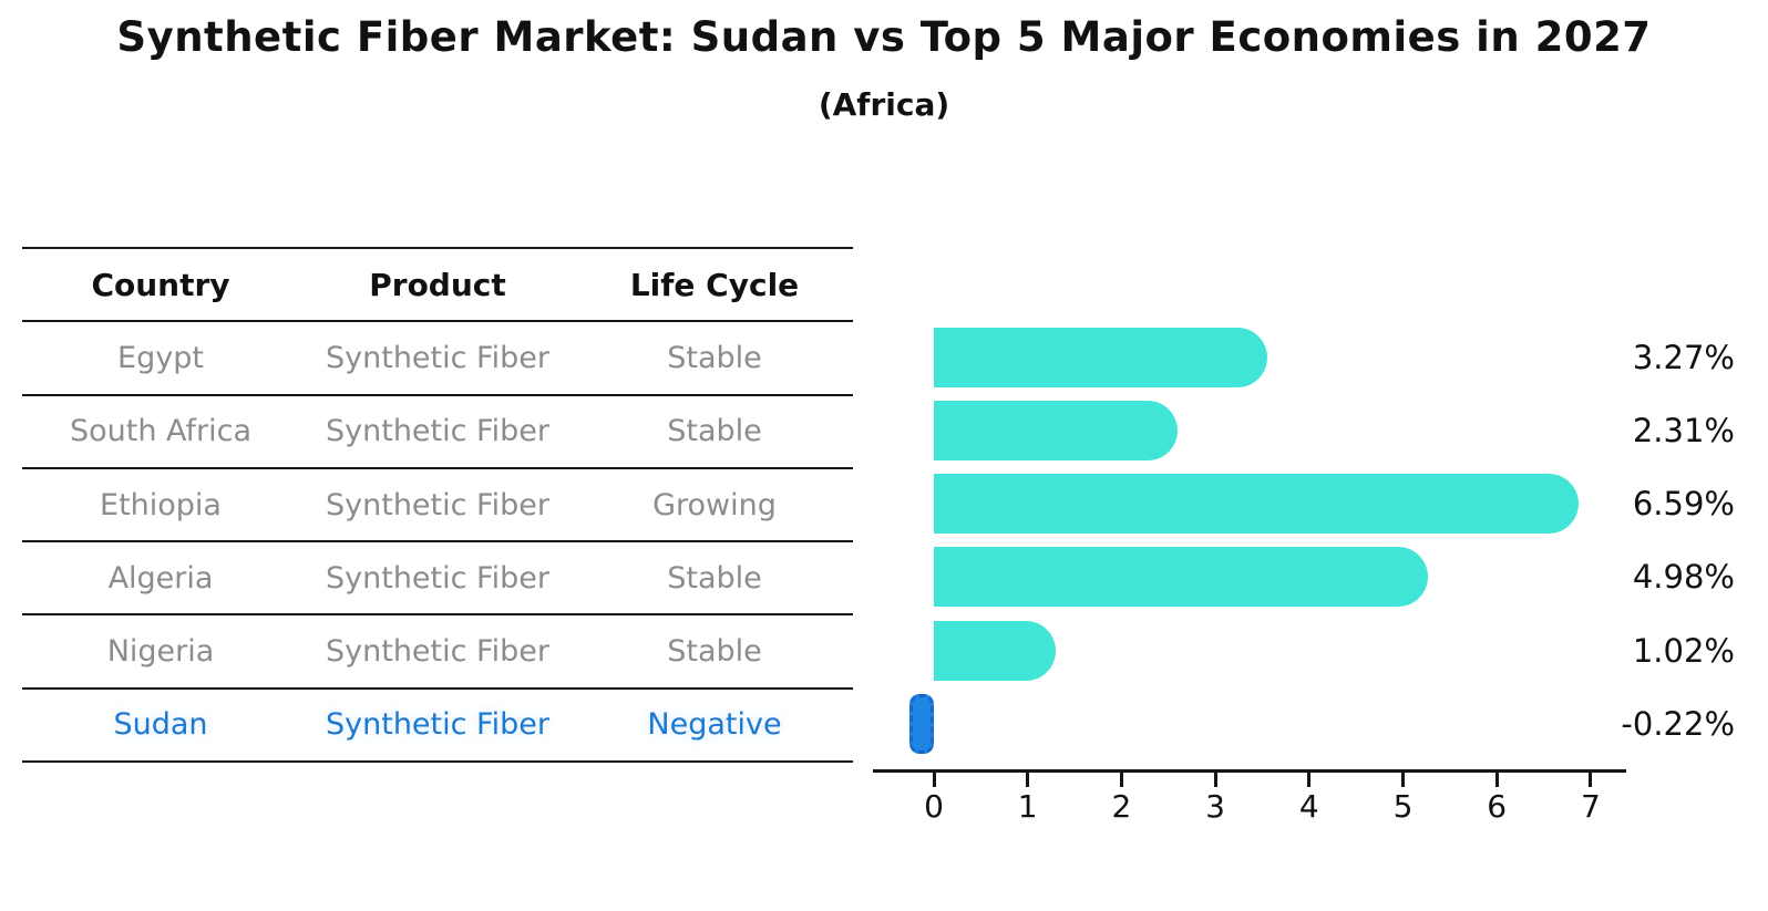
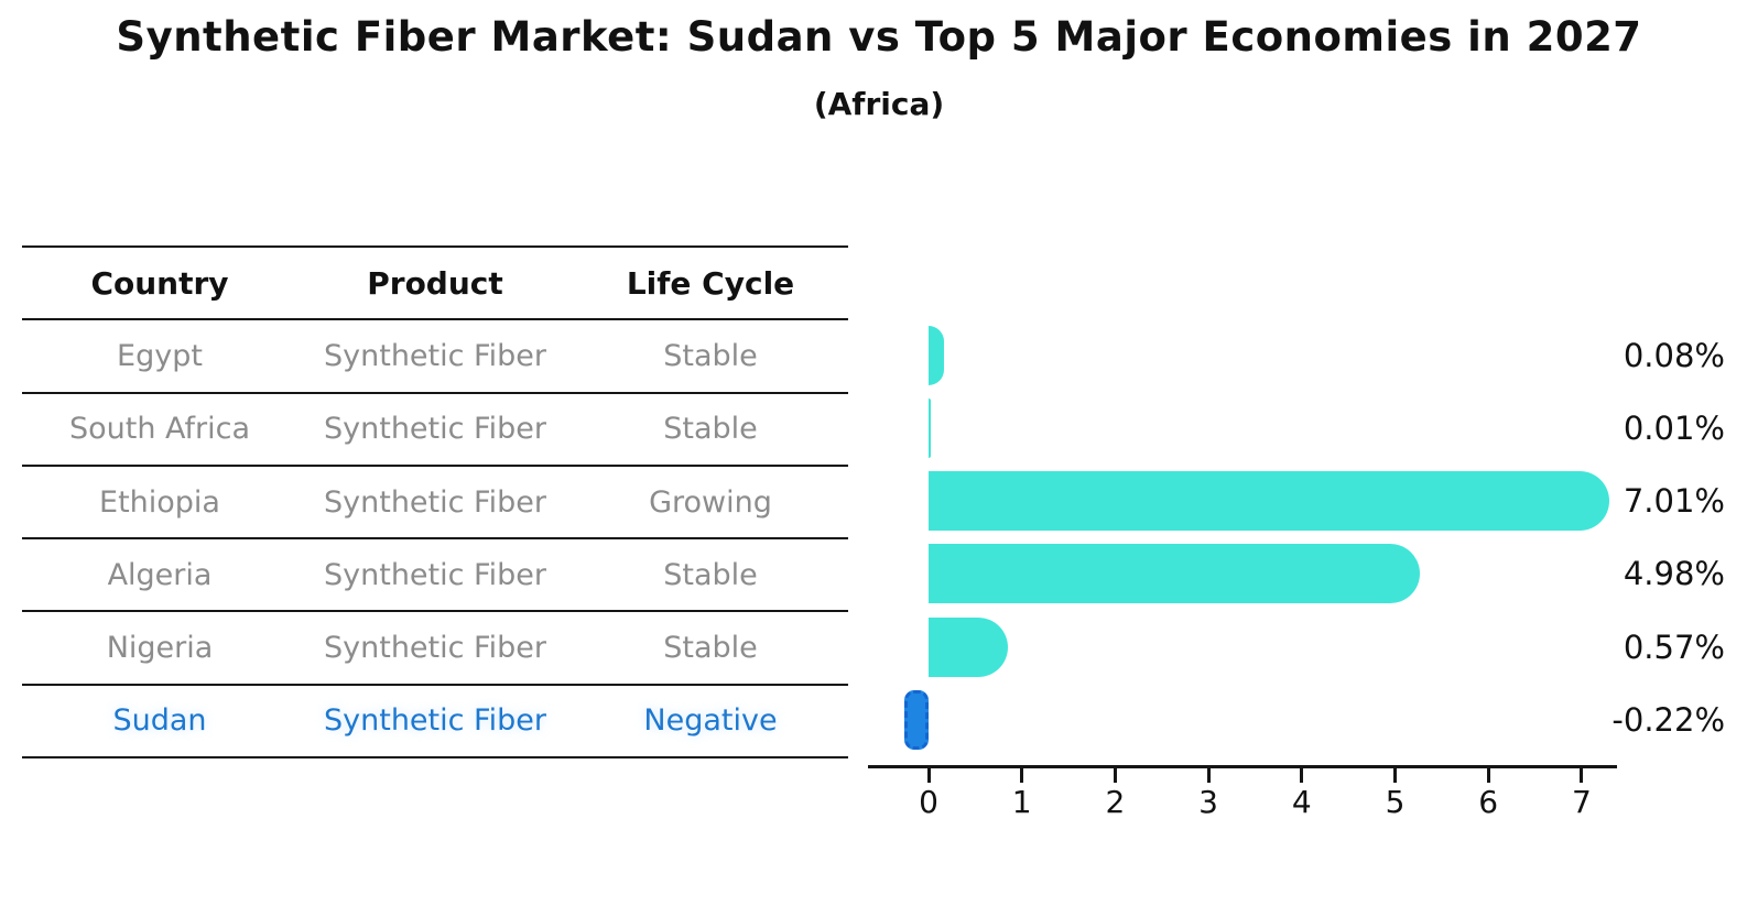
Egypt: 3.27% -> 0.08%
South Africa: 2.31% -> 0.01%
Ethiopia: 6.59% -> 7.01%
Nigeria: 1.02% -> 0.57%
